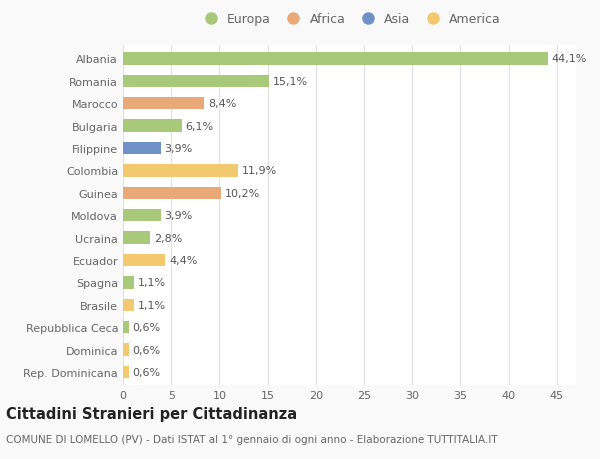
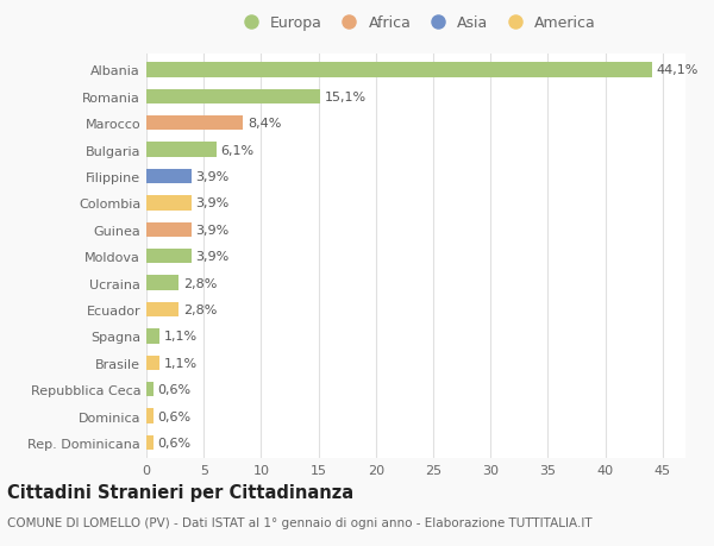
Colombia: 11,9% -> 3,9%
Guinea: 10,2% -> 3,9%
Ecuador: 4,4% -> 2,8%
